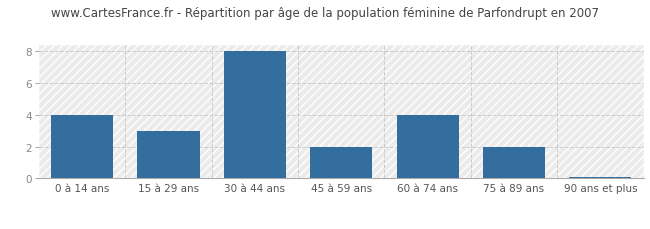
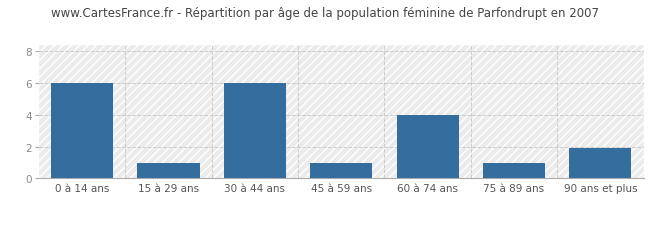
0 à 14 ans: 4.0 -> 6.0
15 à 29 ans: 3.0 -> 1.0
30 à 44 ans: 8.0 -> 6.0
45 à 59 ans: 2.0 -> 1.0
75 à 89 ans: 2.0 -> 1.0
90 ans et plus: 0.1 -> 1.9
